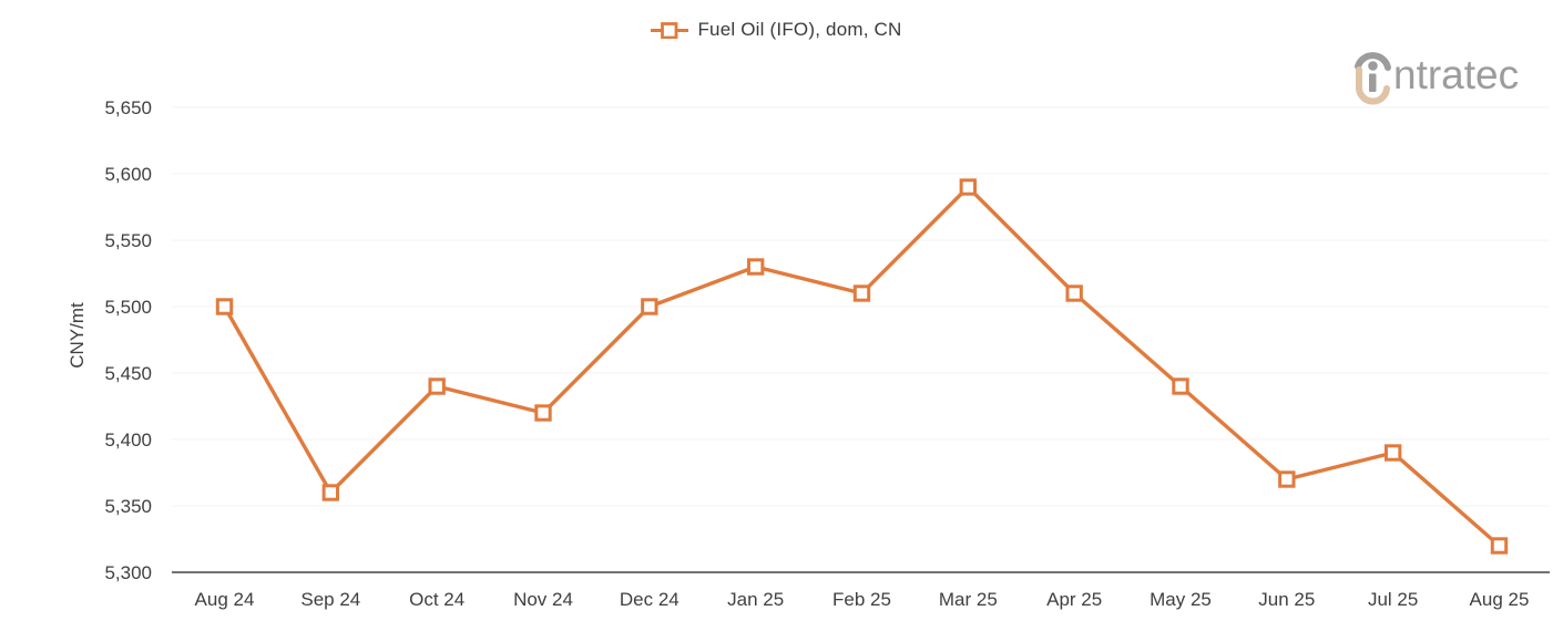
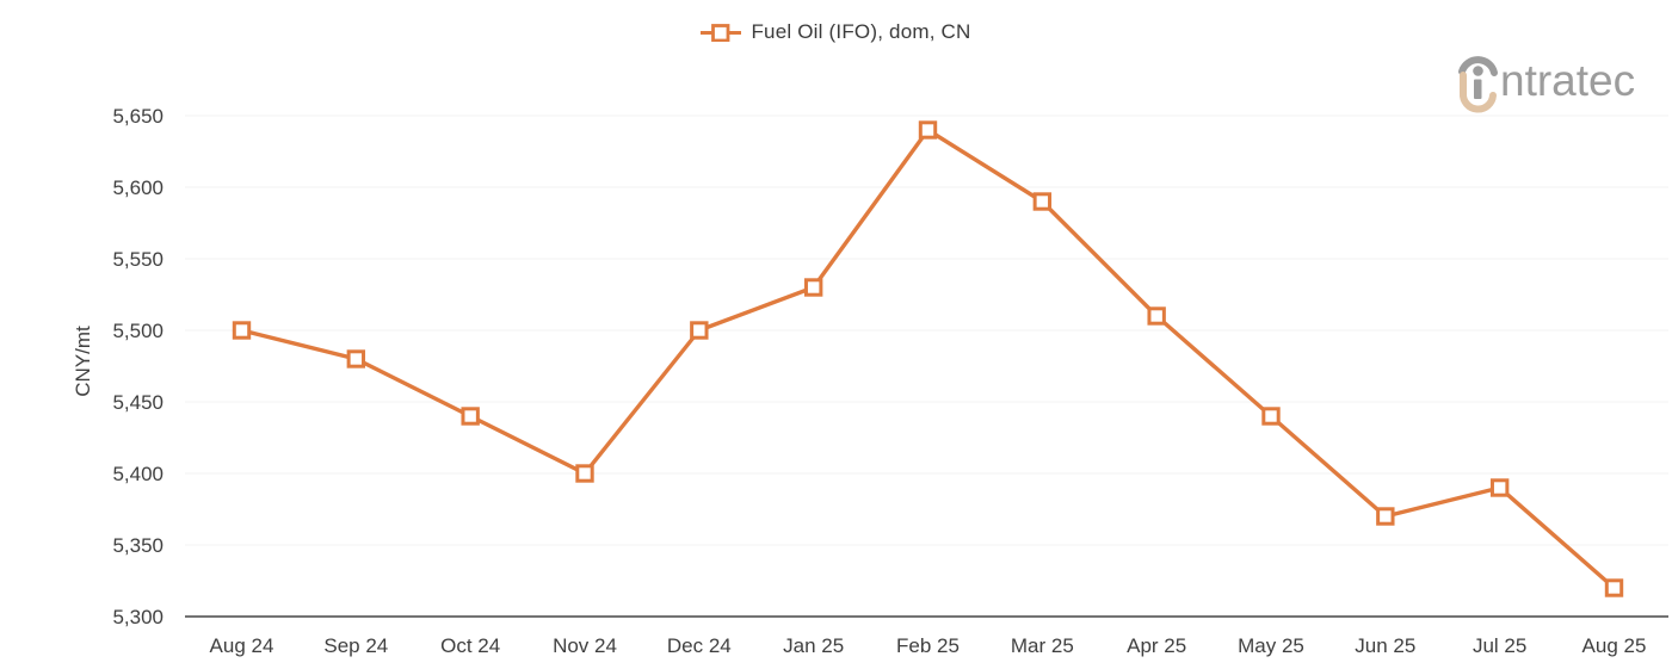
Sep 24: 5360 -> 5480
Nov 24: 5420 -> 5400
Feb 25: 5510 -> 5640
